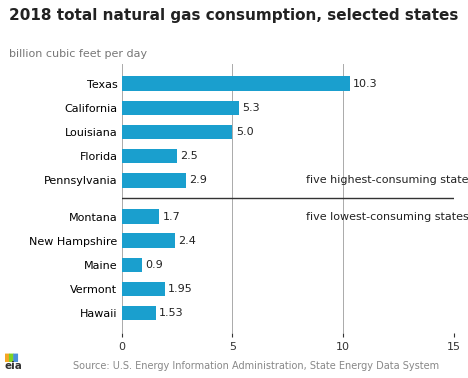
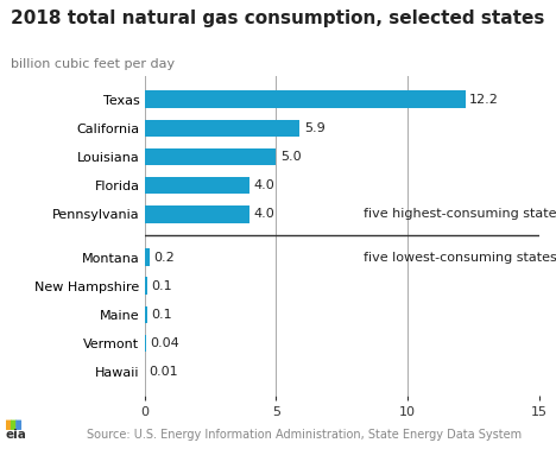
Texas: 10.3 -> 12.2
California: 5.3 -> 5.9
Florida: 2.5 -> 4.0
Pennsylvania: 2.9 -> 4.0
Montana: 1.7 -> 0.2
New Hampshire: 2.4 -> 0.1
Maine: 0.9 -> 0.1
Vermont: 1.95 -> 0.04
Hawaii: 1.53 -> 0.01
